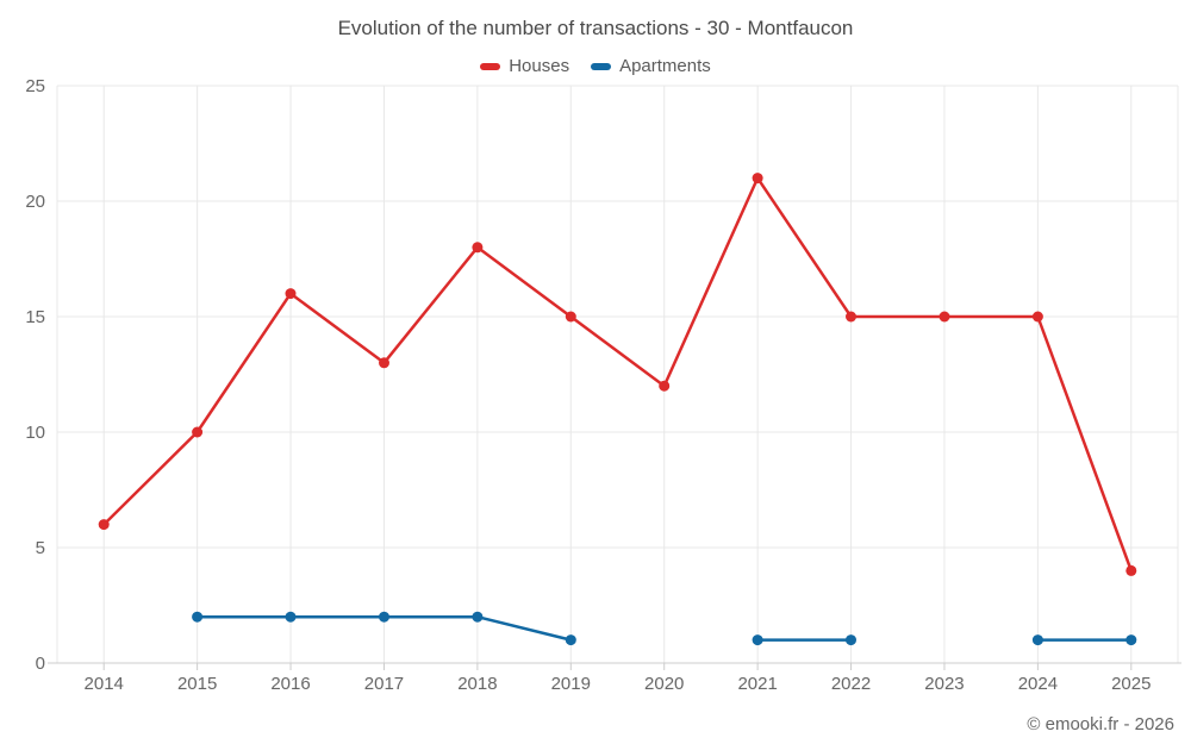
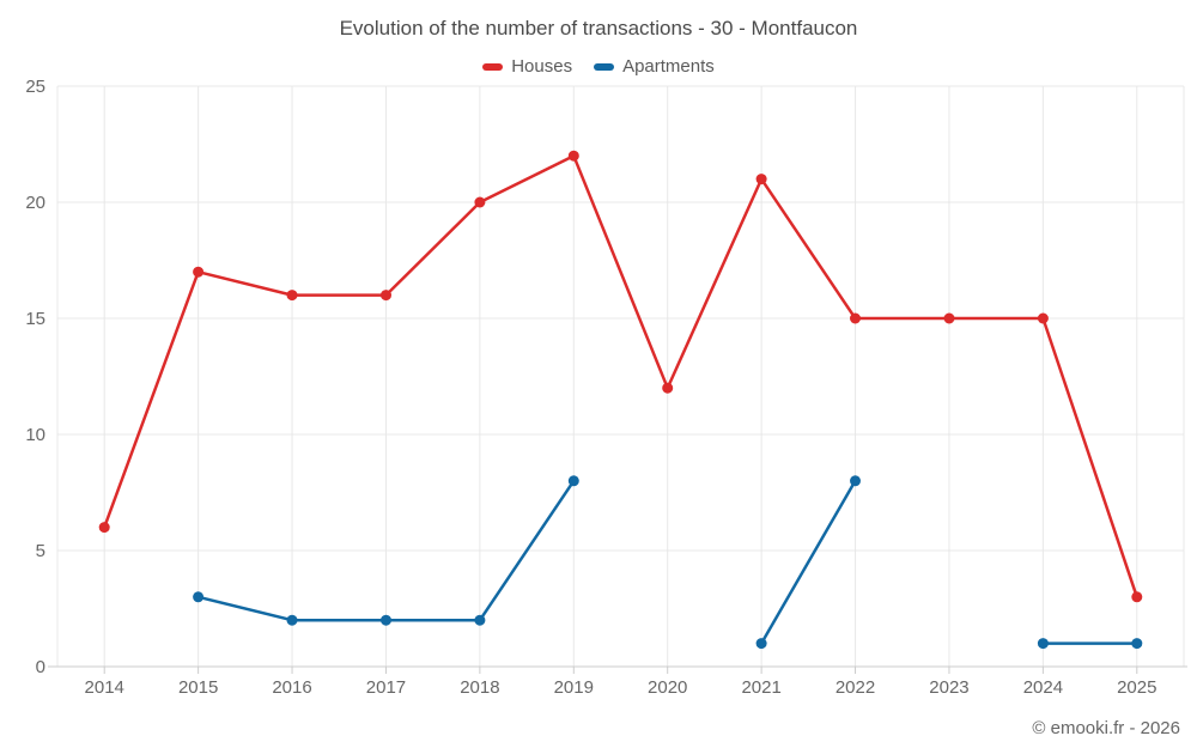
Houses/2015: 10 -> 17
Apartments/2015: 2 -> 3
Houses/2017: 13 -> 16
Houses/2018: 18 -> 20
Houses/2019: 15 -> 22
Apartments/2019: 1 -> 8
Apartments/2022: 1 -> 8
Houses/2025: 4 -> 3
